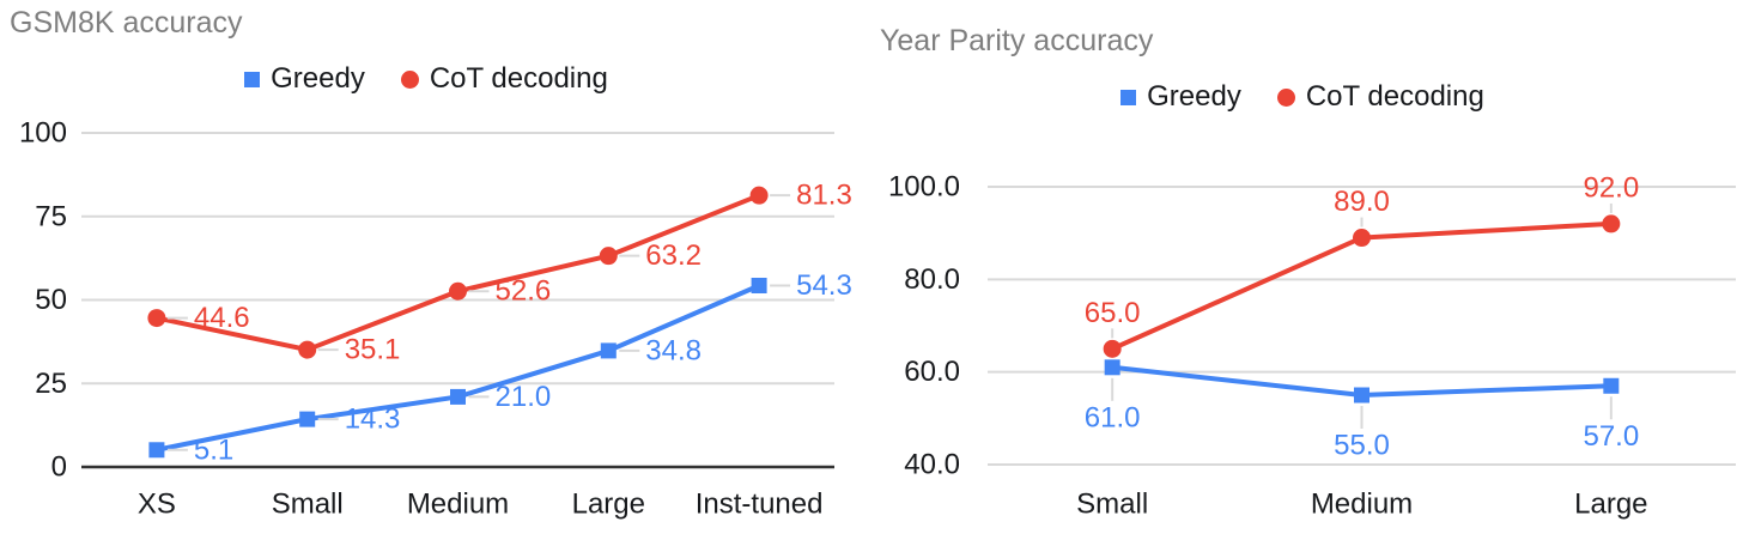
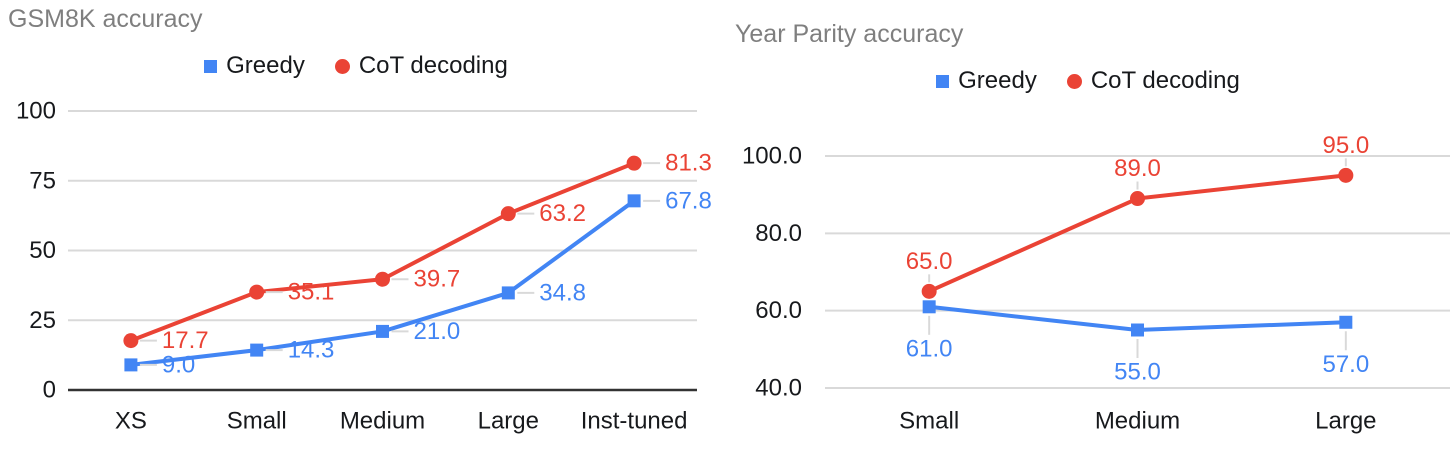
GSM8K accuracy/Greedy/XS: 5.1 -> 9.0
GSM8K accuracy/CoT decoding/XS: 44.6 -> 17.7
GSM8K accuracy/CoT decoding/Medium: 52.6 -> 39.7
GSM8K accuracy/Greedy/Inst-tuned: 54.3 -> 67.8
Year Parity accuracy/CoT decoding/Large: 92.0 -> 95.0
